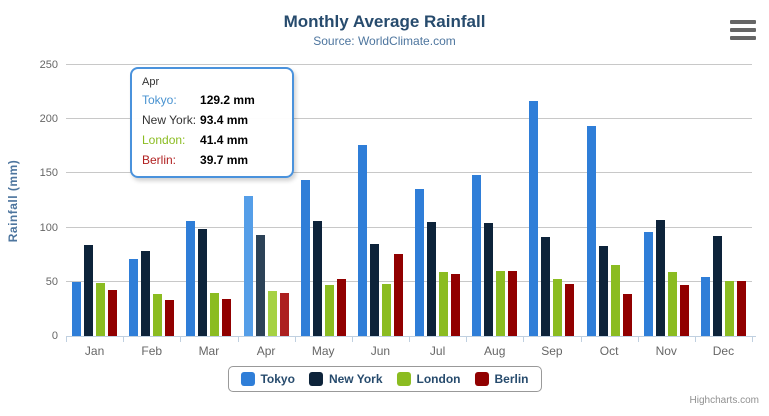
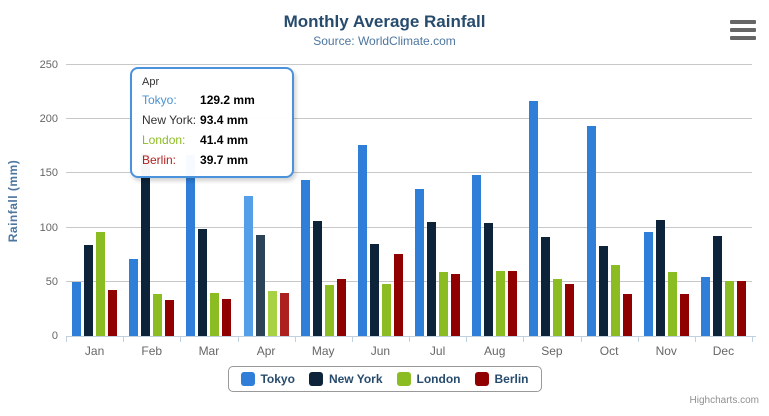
London/Jan: 49 -> 96
New York/Feb: 79 -> 168
Tokyo/Mar: 106 -> 167
Berlin/Nov: 47 -> 39
